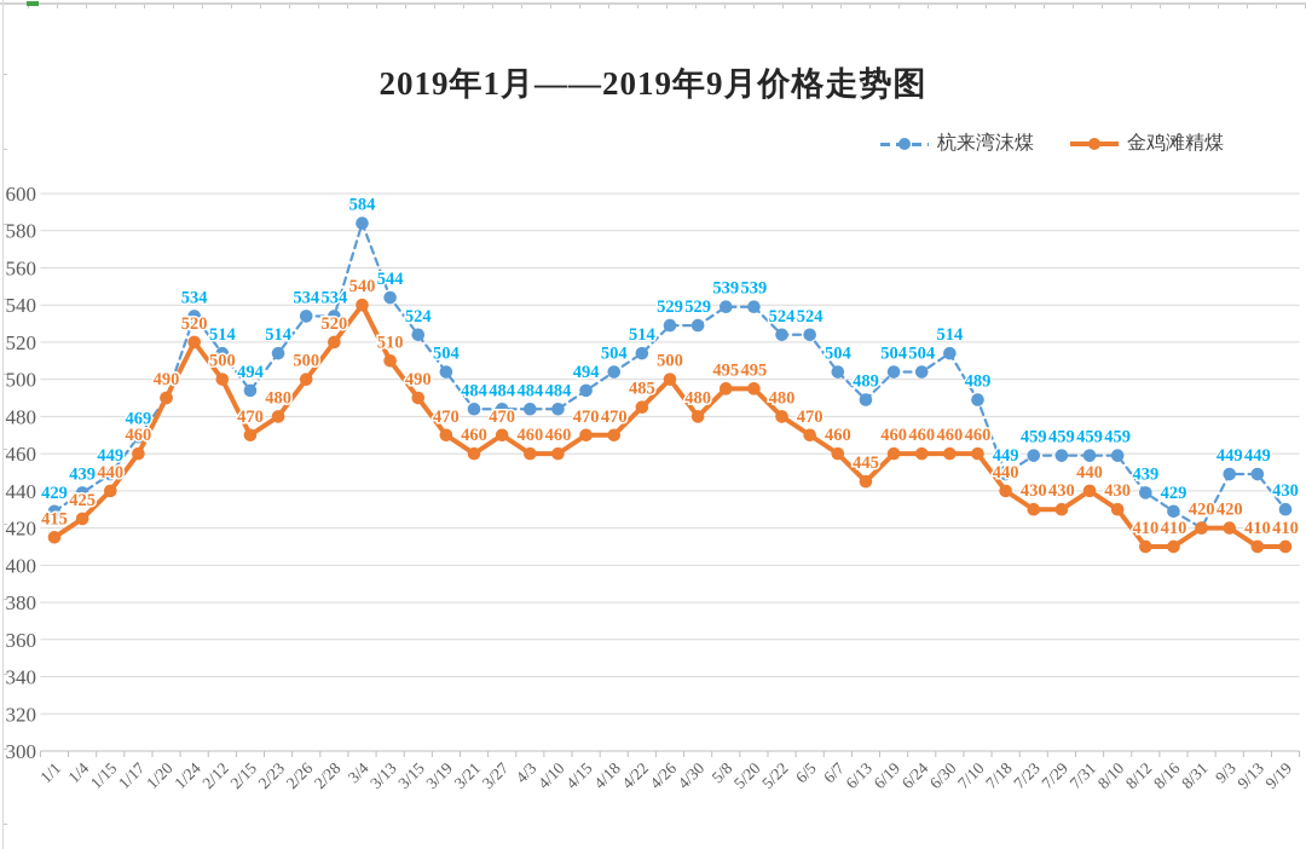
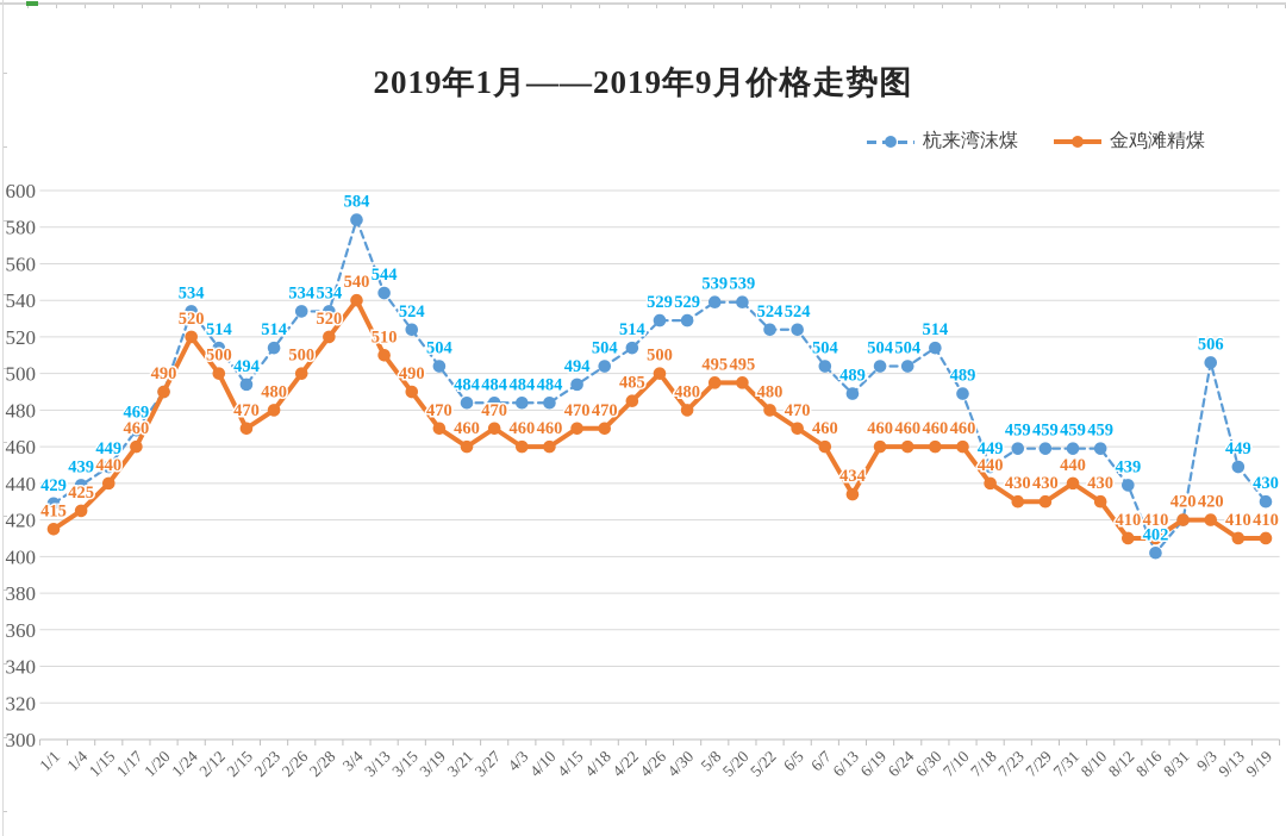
金鸡滩精煤/6/13: 445 -> 434
杭来湾沫煤/8/16: 429 -> 402
杭来湾沫煤/9/3: 449 -> 506
